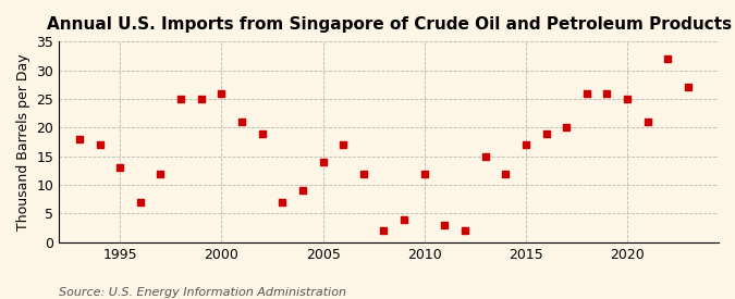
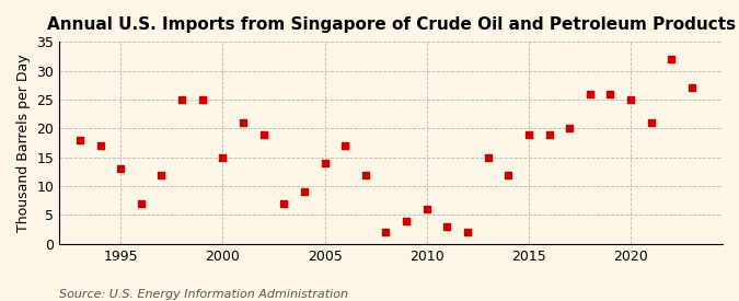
2000: 26 -> 15
2010: 12 -> 6
2015: 17 -> 19
